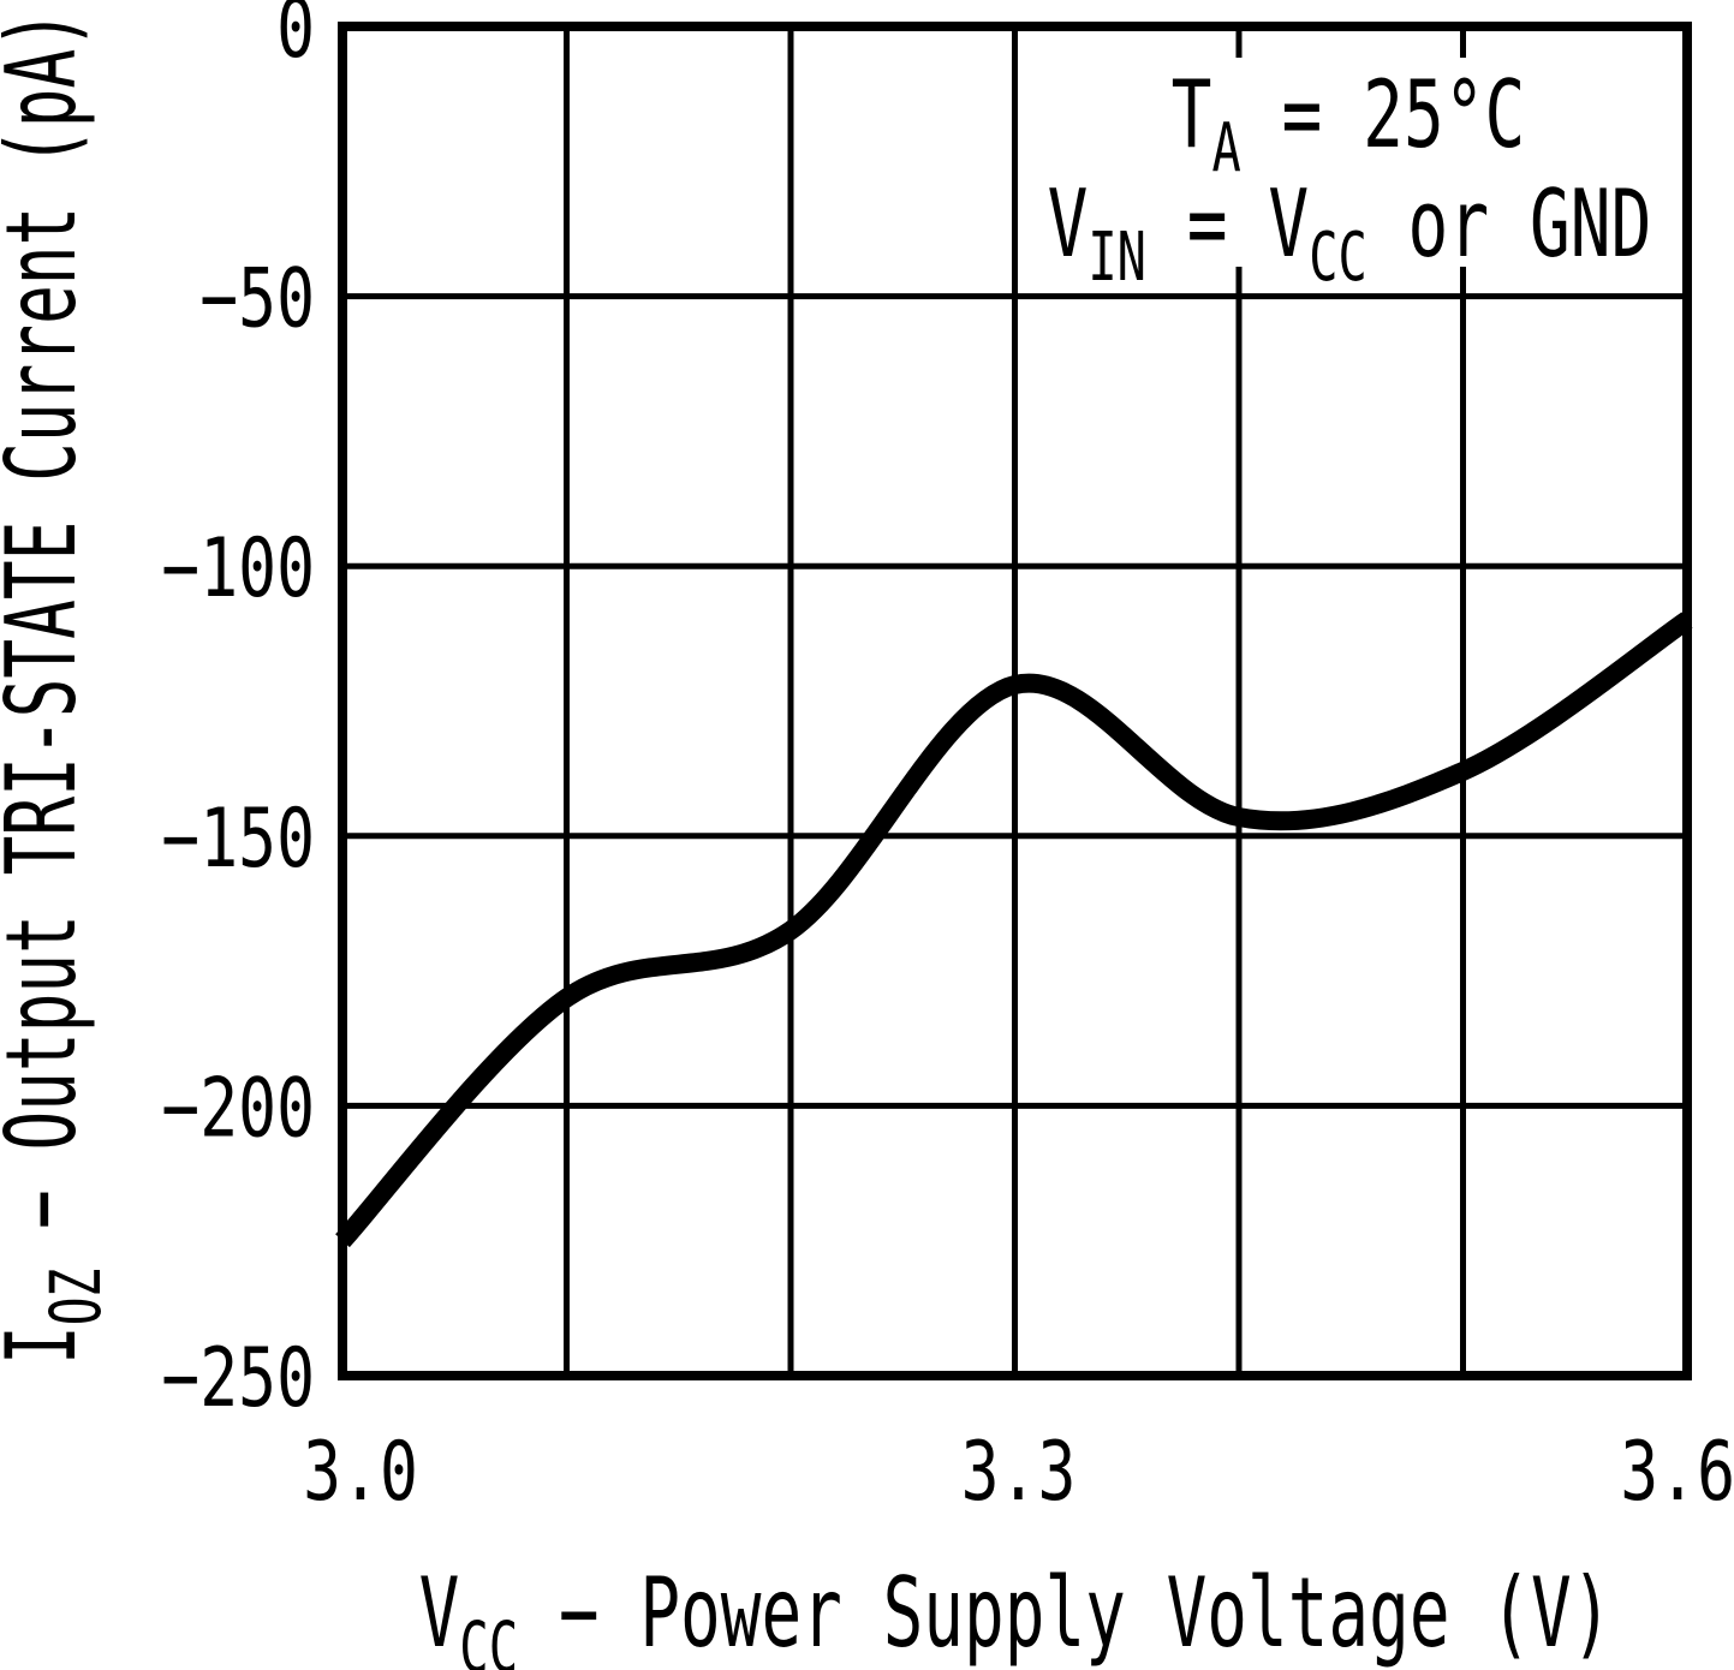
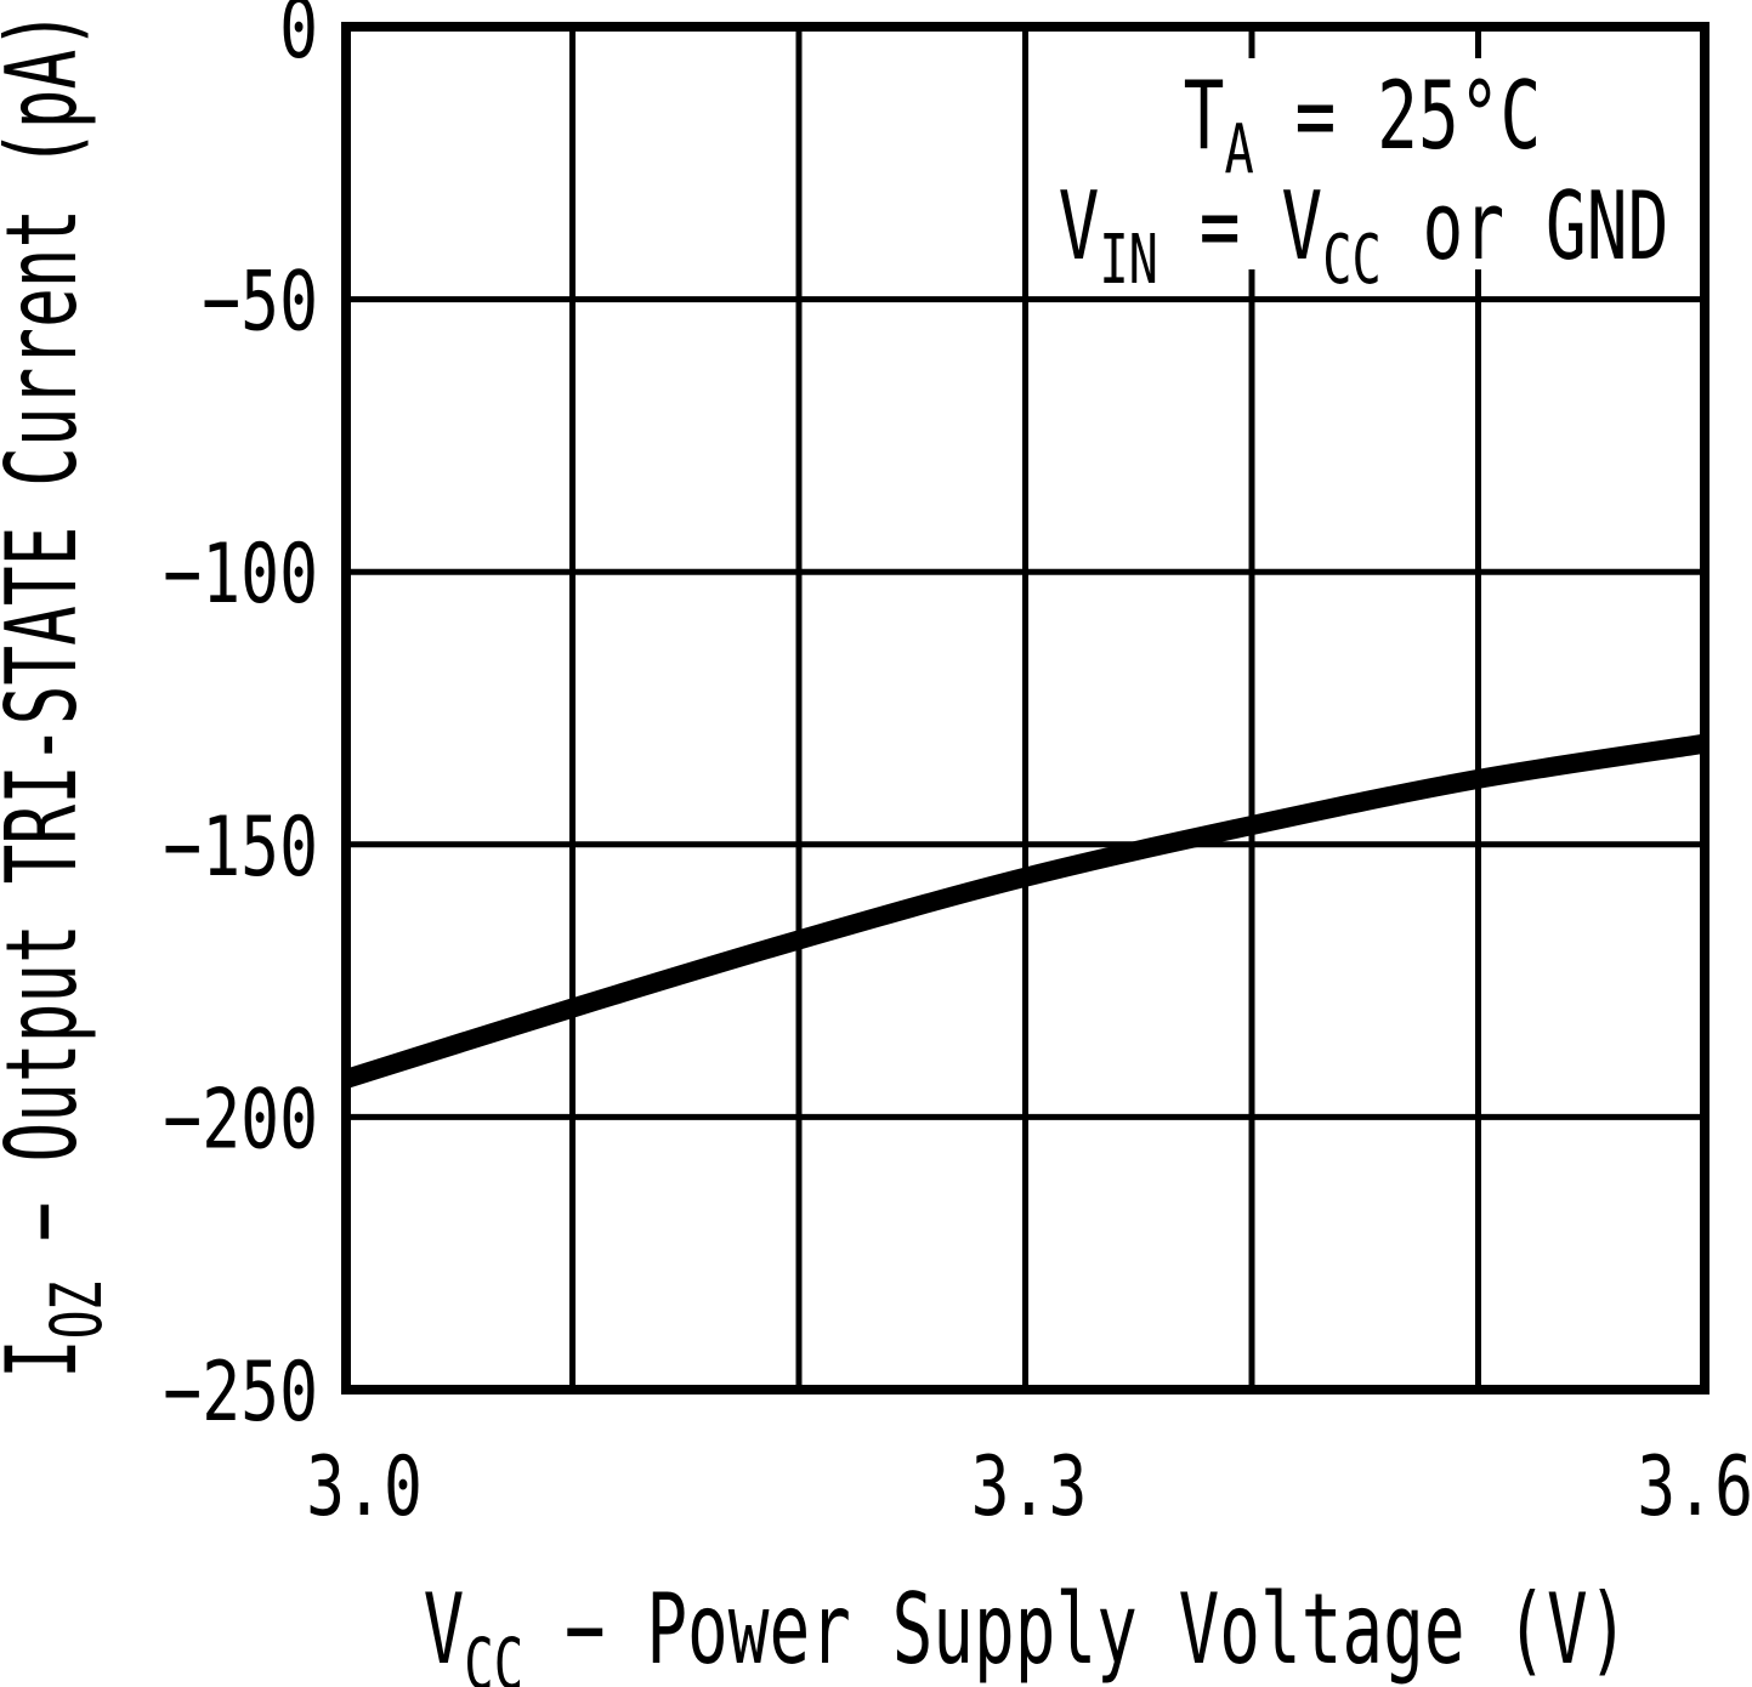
3.0: -225 -> -193
3.3: -122 -> -156
3.6: -110 -> -132
